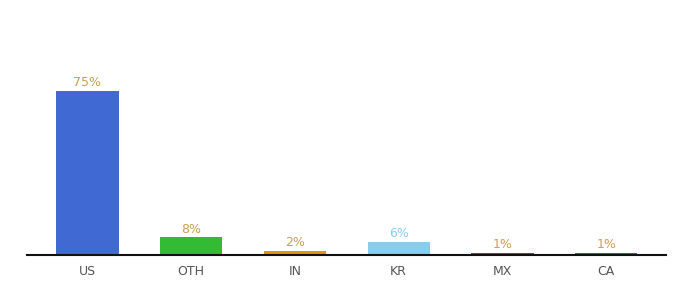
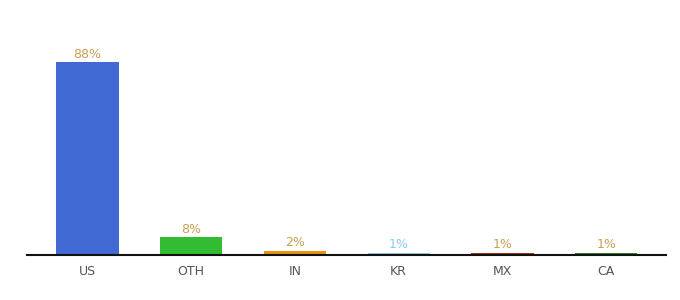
US: 75% -> 88%
KR: 6% -> 1%
